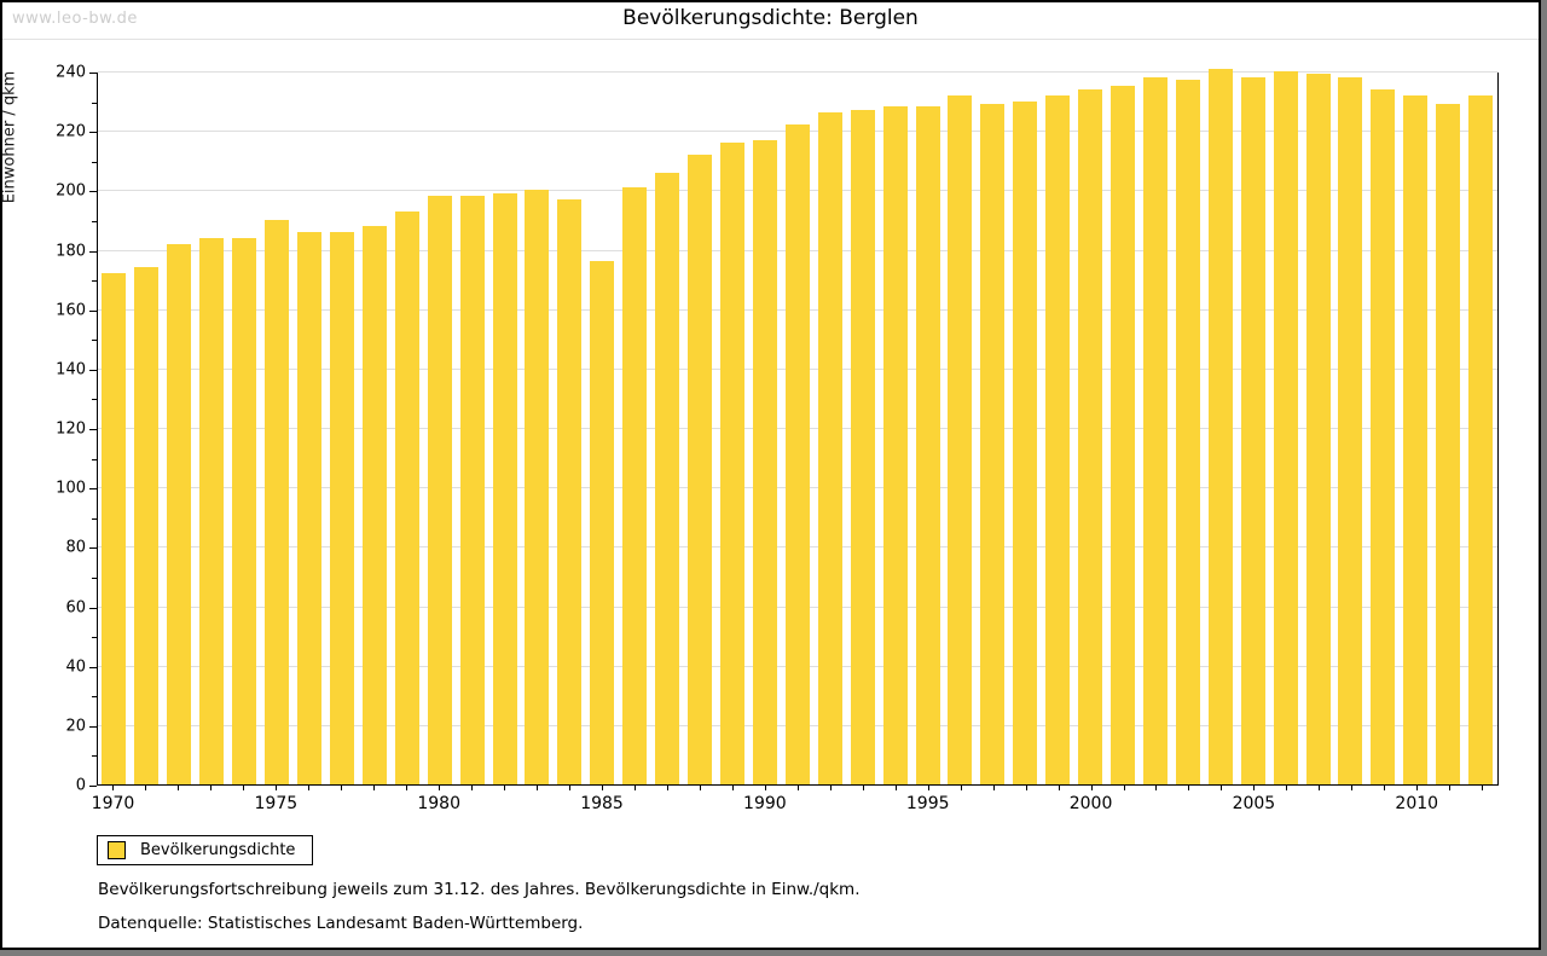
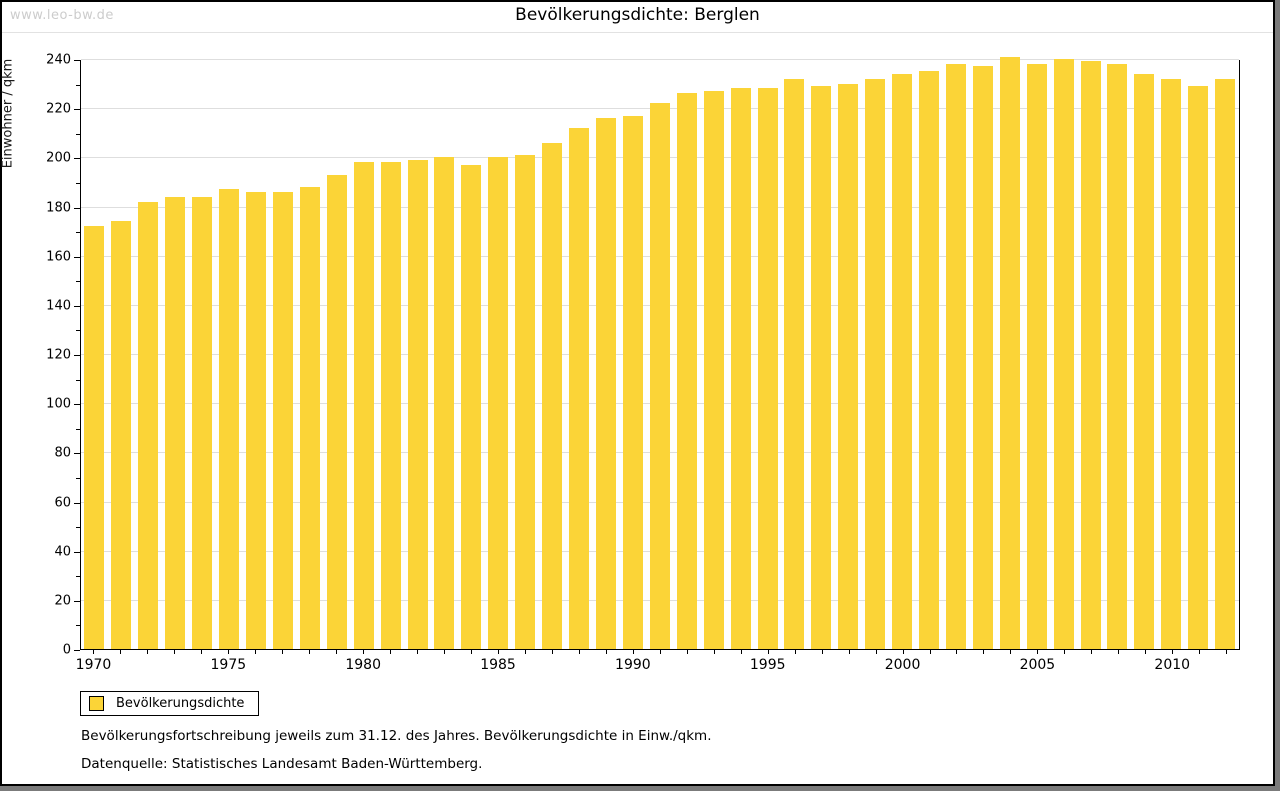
1975: 190 -> 187
1985: 176 -> 200
